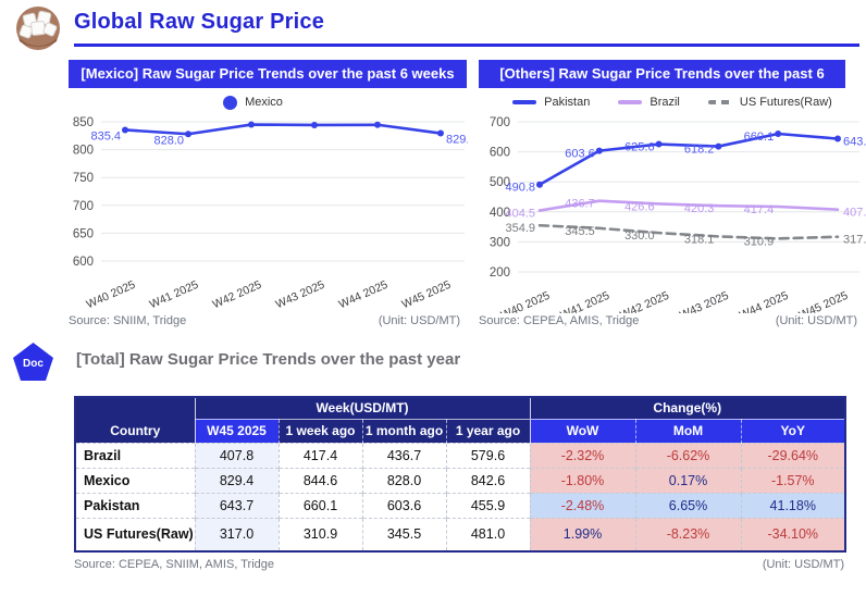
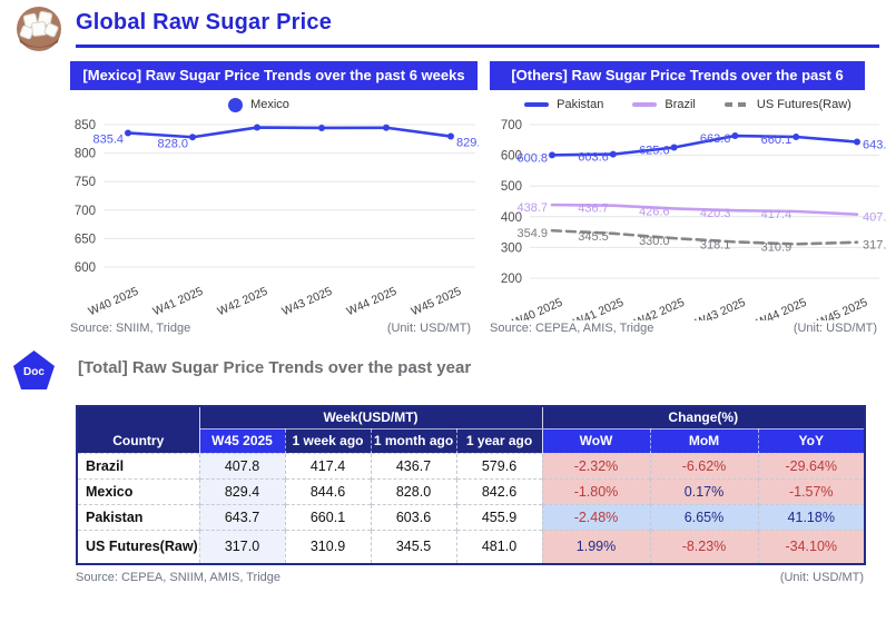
[Others] Raw Sugar Price Trends over the past 6 weeks/Pakistan/W40 2025: 490.8 -> 600.8
[Others] Raw Sugar Price Trends over the past 6 weeks/Brazil/W40 2025: 404.5 -> 438.7
[Others] Raw Sugar Price Trends over the past 6 weeks/Pakistan/W43 2025: 618.2 -> 663.6
